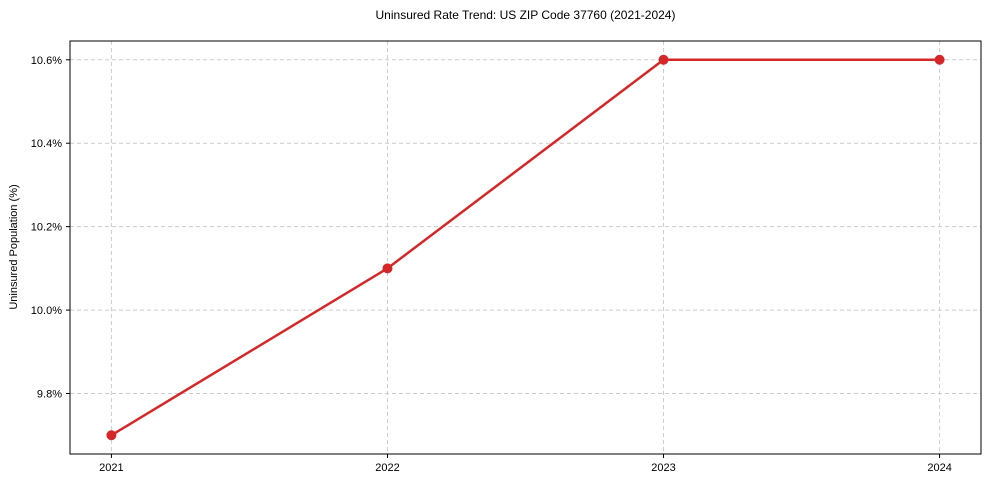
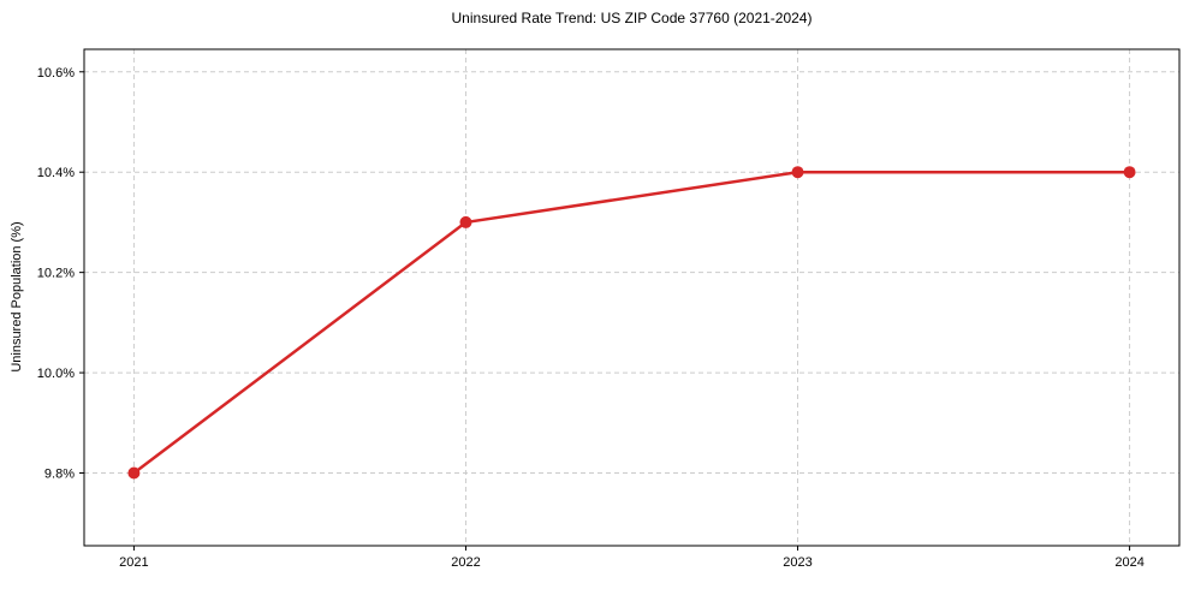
2021: 9.7% -> 9.8%
2022: 10.1% -> 10.3%
2023: 10.6% -> 10.4%
2024: 10.6% -> 10.4%
